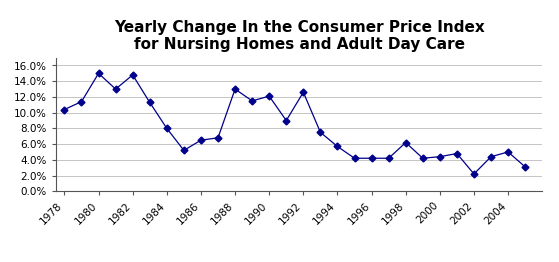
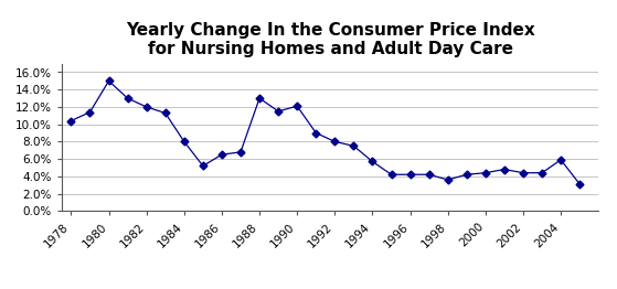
1982: 14.8% -> 12.0%
1992: 12.6% -> 8.0%
1998: 6.2% -> 3.6%
2002: 2.2% -> 4.4%
2004: 5.0% -> 5.9%
